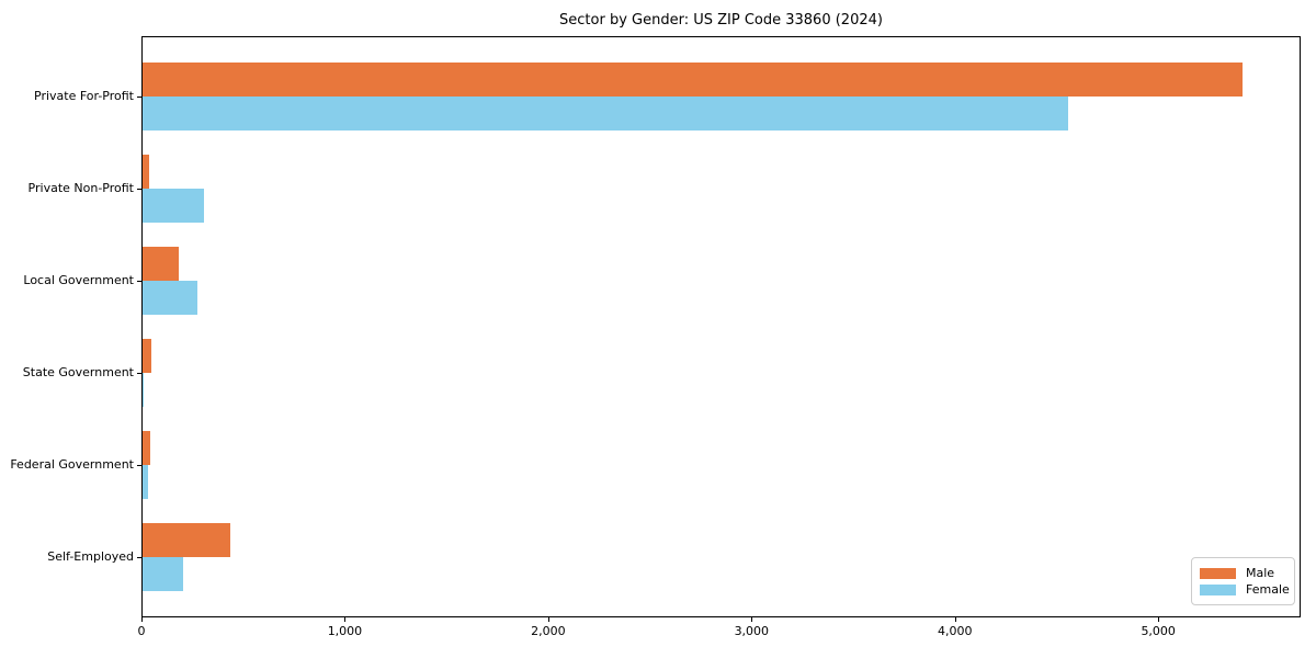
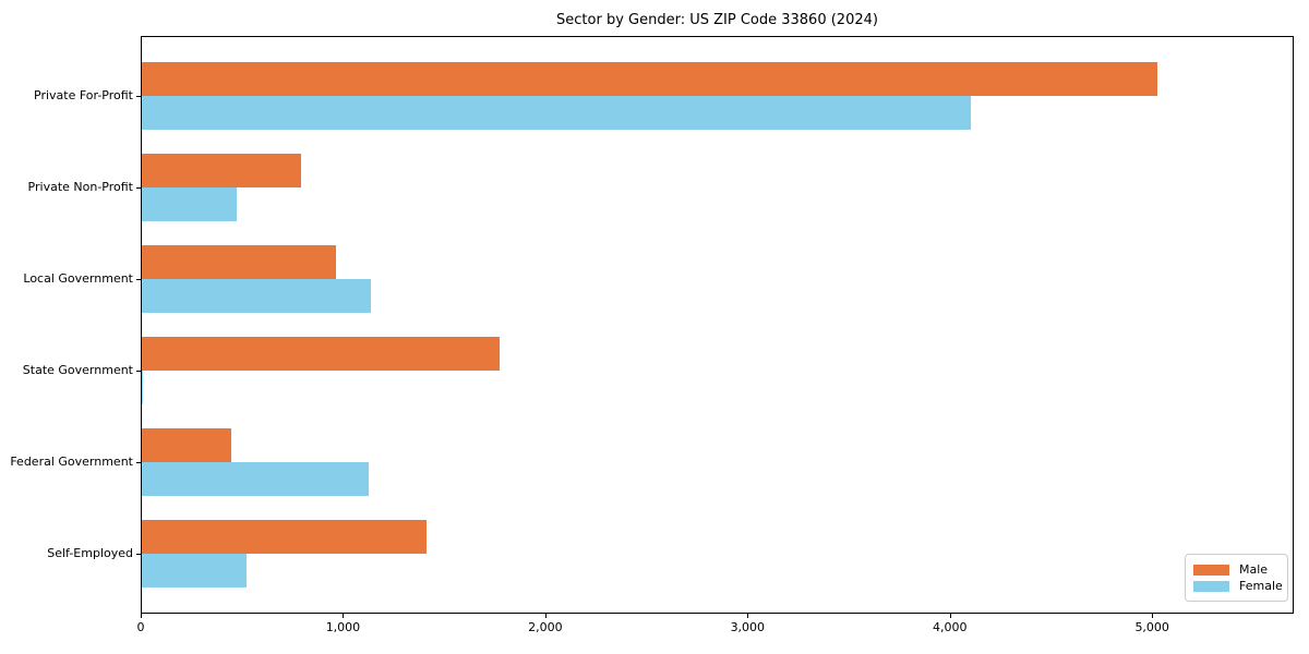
Male/Private For-Profit: 5410 -> 5020
Female/Private For-Profit: 4550 -> 4100
Male/Private Non-Profit: 40 -> 790
Female/Private Non-Profit: 300 -> 470
Male/Local Government: 180 -> 960
Female/Local Government: 270 -> 1130
Male/State Government: 40 -> 1770
Male/Federal Government: 40 -> 440
Female/Federal Government: 20 -> 1120
Male/Self-Employed: 430 -> 1410
Female/Self-Employed: 200 -> 520
